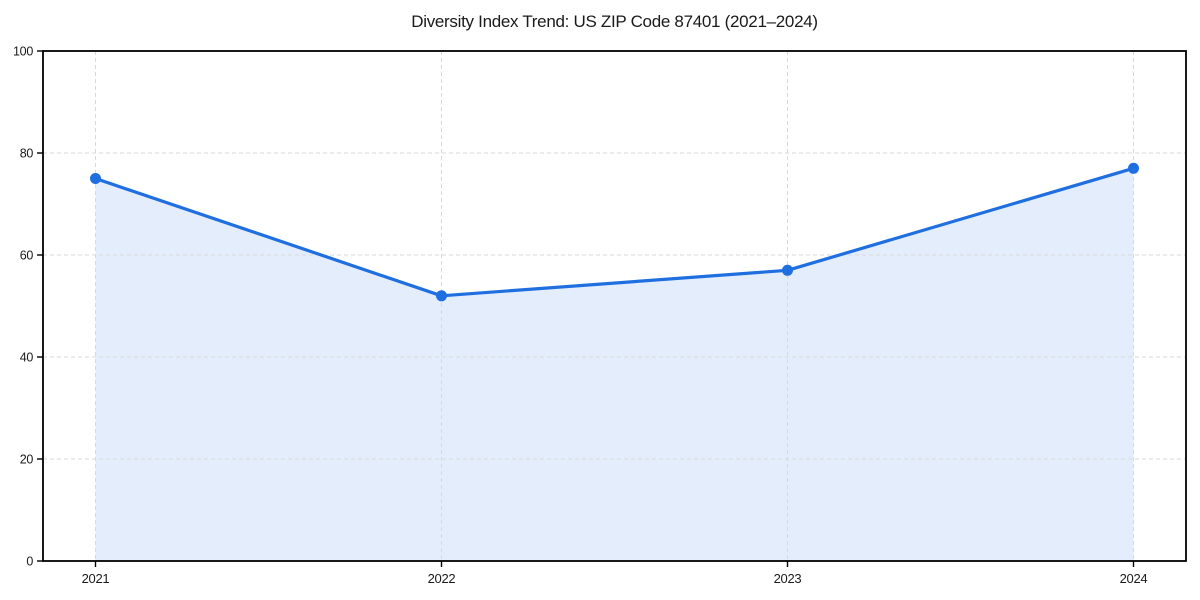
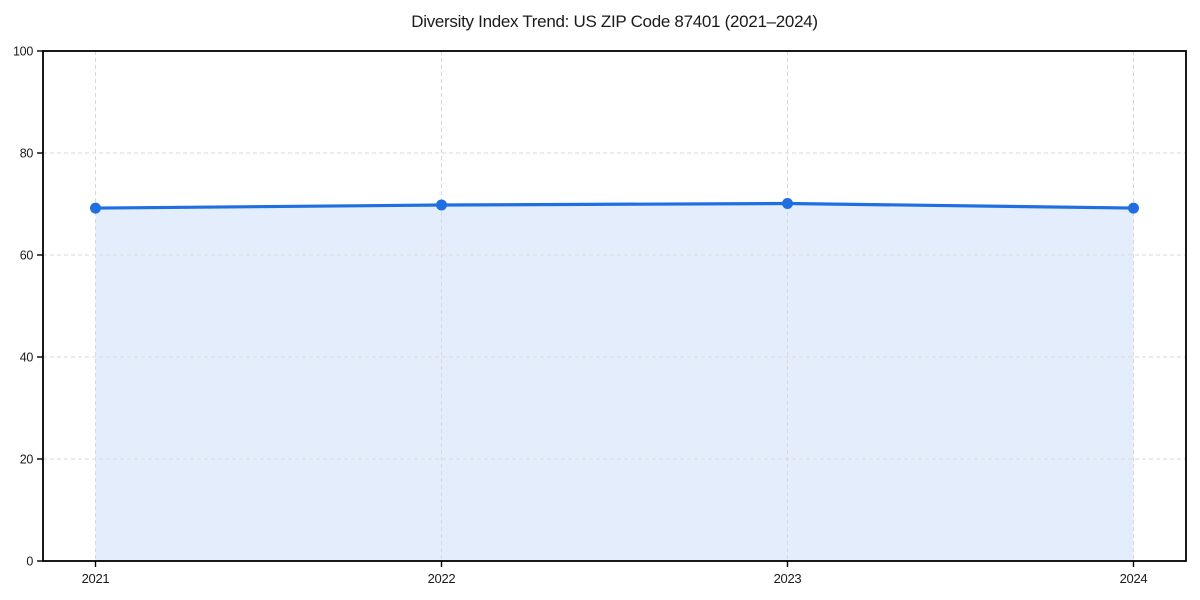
2021: 75 -> 69
2022: 52 -> 70
2023: 57 -> 70
2024: 77 -> 69
